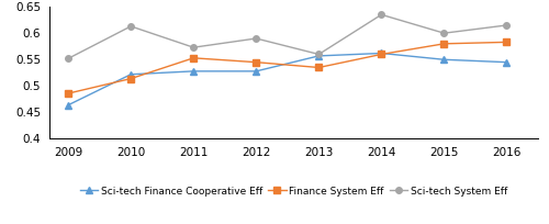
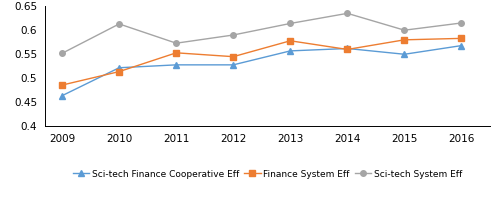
Finance System Eff/2013: 0.535 -> 0.578
Sci-tech System Eff/2013: 0.560 -> 0.614
Sci-tech Finance Cooperative Eff/2016: 0.545 -> 0.568
